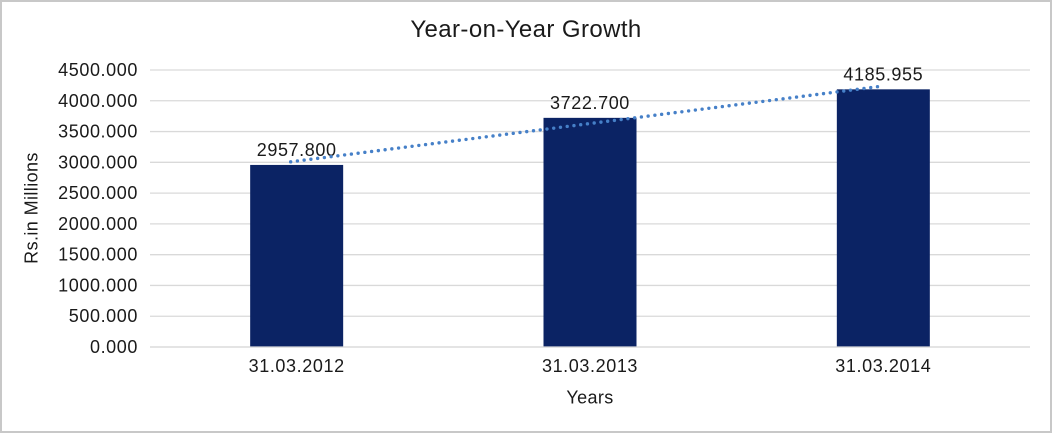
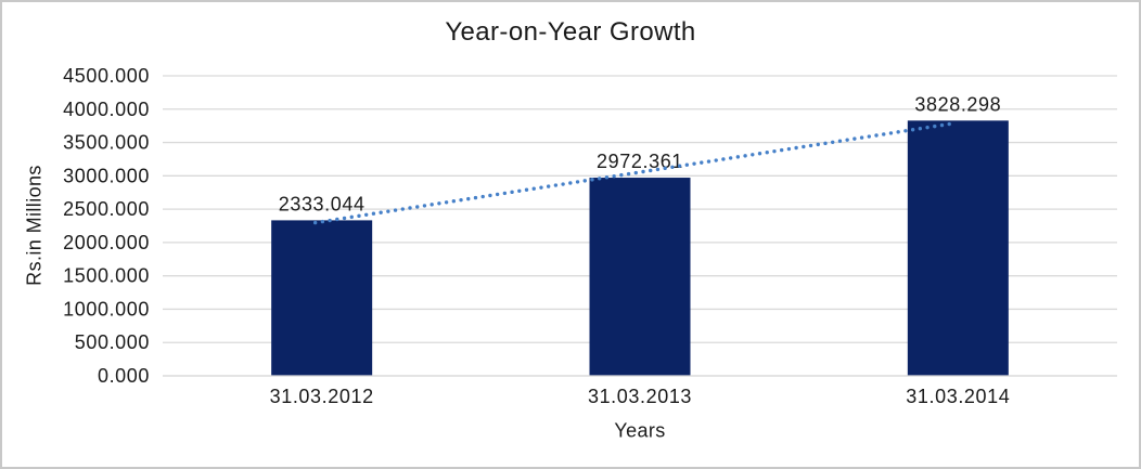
31.03.2012: 2957.800 -> 2333.044
31.03.2013: 3722.700 -> 2972.361
31.03.2014: 4185.955 -> 3828.298
